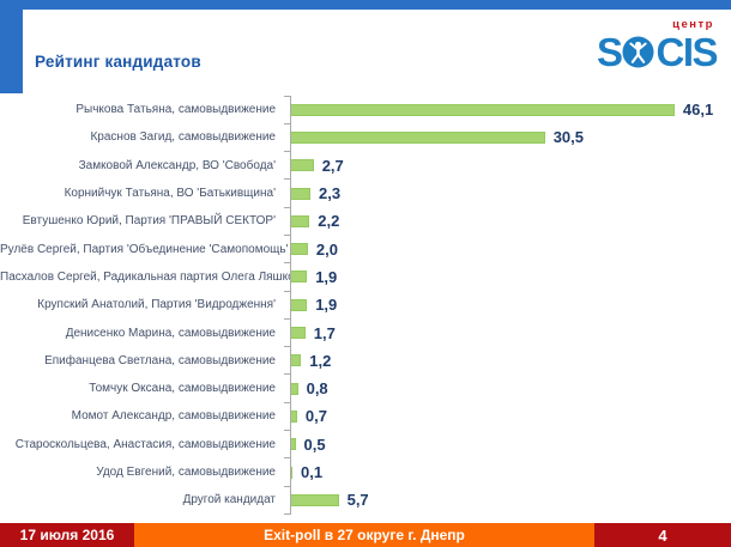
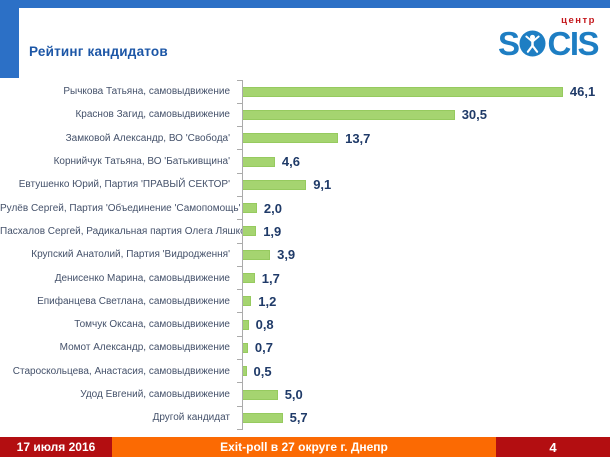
Замковой Александр, ВО 'Свобода': 2,7 -> 13,7
Корнийчук Татьяна, ВО 'Батькивщина': 2,3 -> 4,6
Евтушенко Юрий, Партия 'ПРАВЫЙ СЕКТОР': 2,2 -> 9,1
Крупский Анатолий, Партия 'Видродження': 1,9 -> 3,9
Удод Евгений, самовыдвижение: 0,1 -> 5,0
